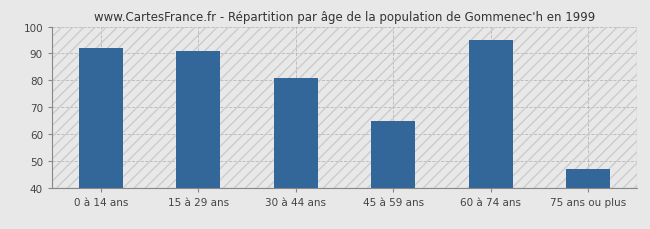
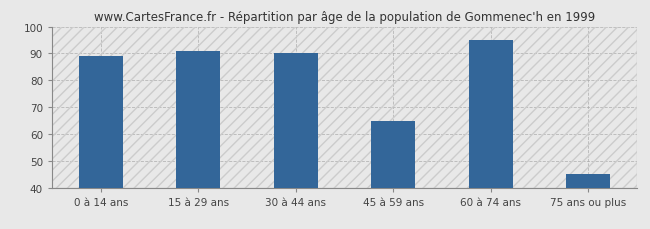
0 à 14 ans: 92 -> 89
30 à 44 ans: 81 -> 90
75 ans ou plus: 47 -> 45
